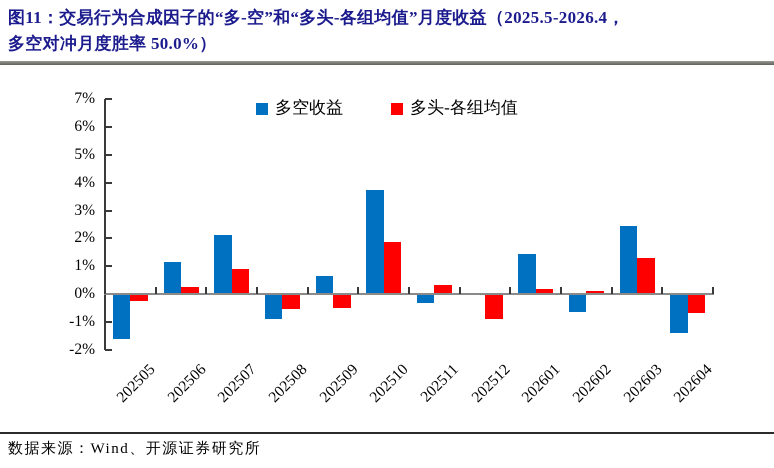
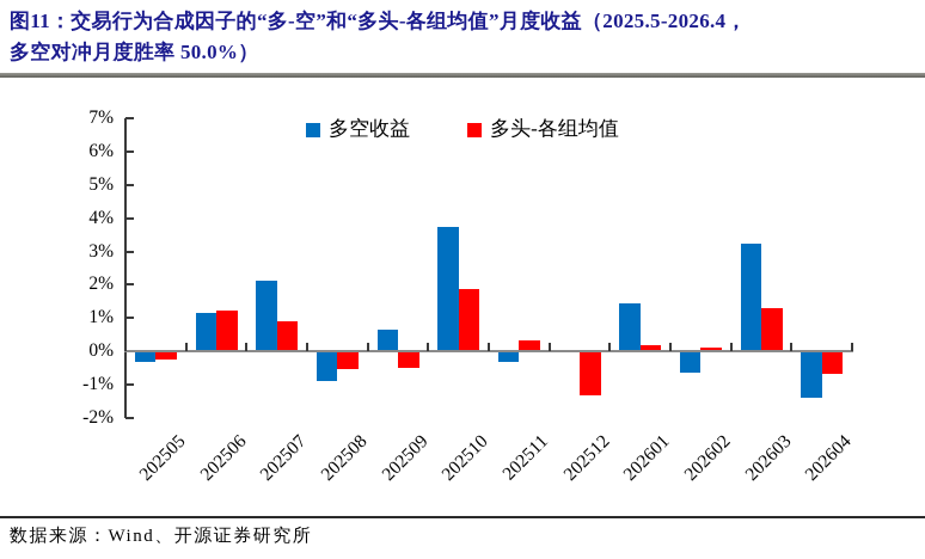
多空收益/202505: -1.6% -> -0.3%
多头-各组均值/202506: 0.2% -> 1.2%
多头-各组均值/202512: -0.8% -> -1.3%
多空收益/202603: 2.4% -> 3.2%
